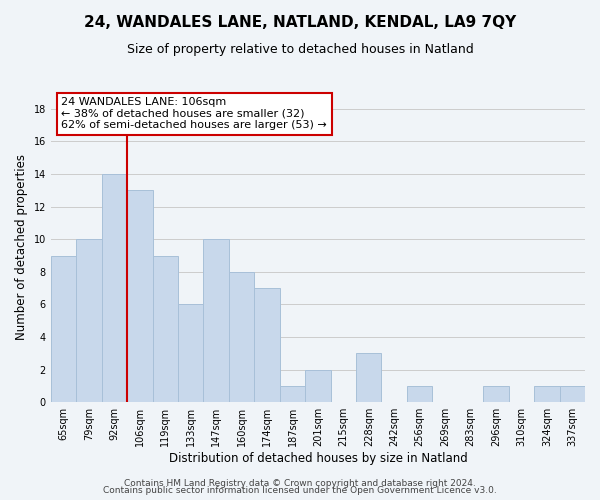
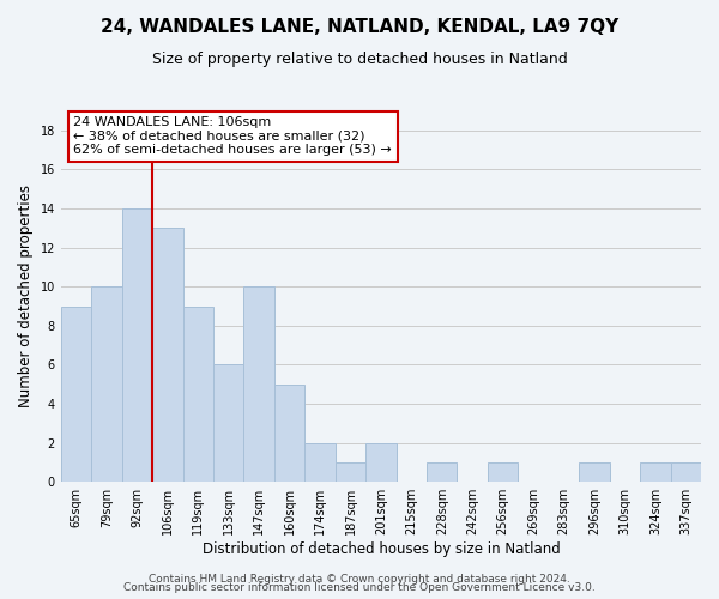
160sqm: 8 -> 5
174sqm: 7 -> 2
228sqm: 3 -> 1
